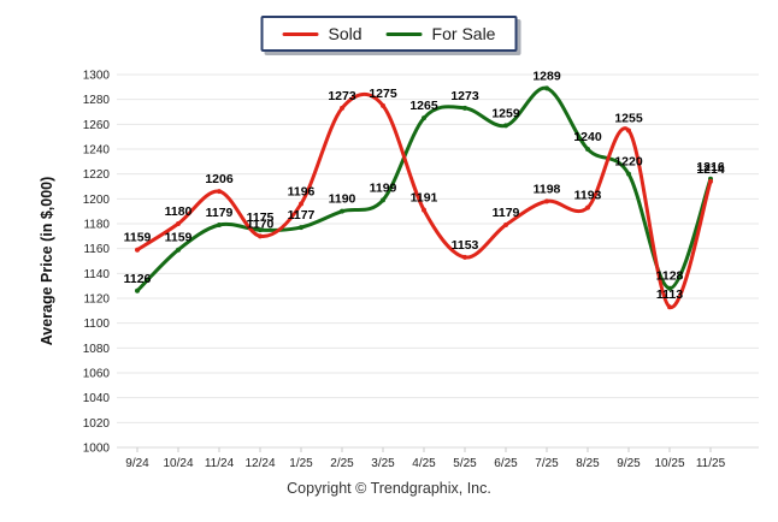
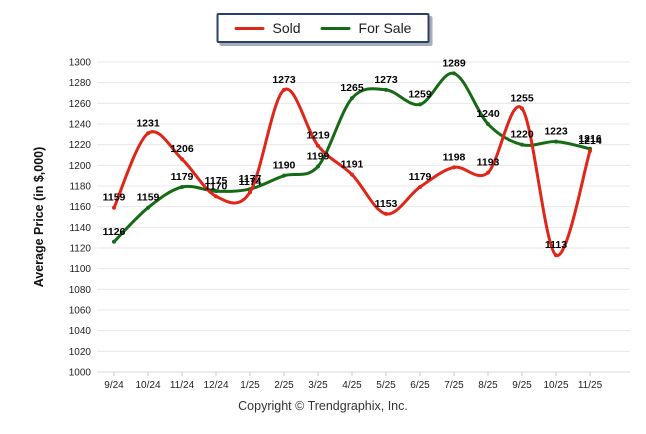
Sold/10/24: 1180 -> 1231
Sold/1/25: 1196 -> 1174
Sold/3/25: 1275 -> 1219
For Sale/10/25: 1128 -> 1223
